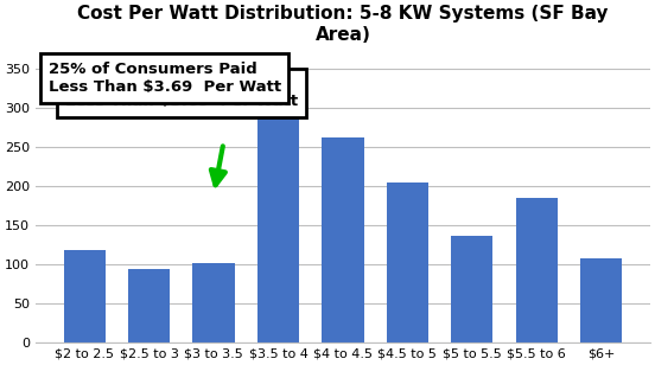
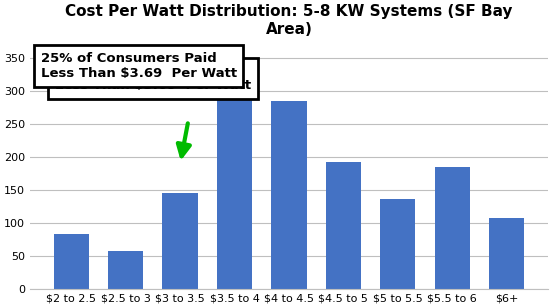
$2 to 2.5: 118 -> 83
$2.5 to 3: 94 -> 58
$3 to 3.5: 102 -> 145
$4 to 4.5: 262 -> 285
$4.5 to 5: 204 -> 192
